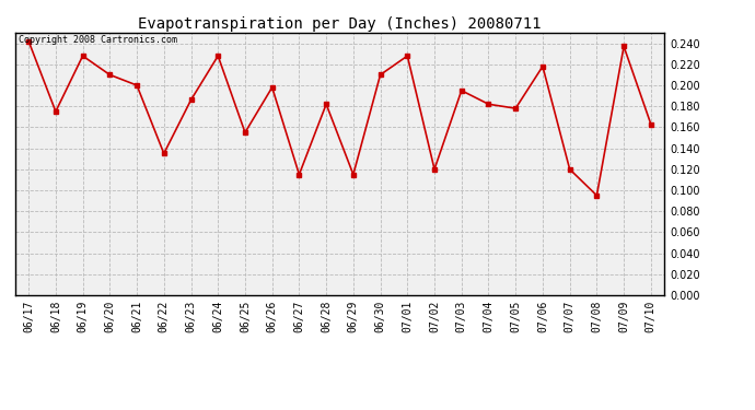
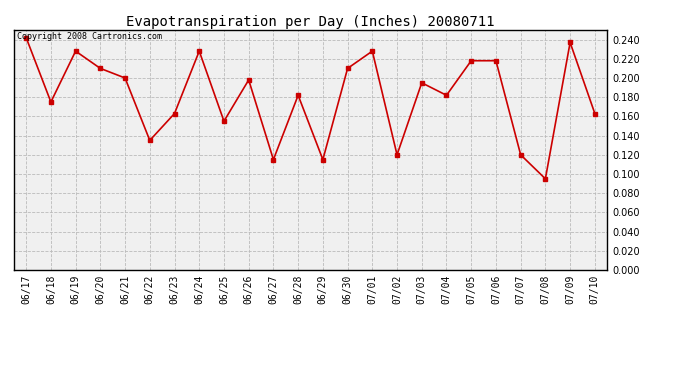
06/23: 0.186 -> 0.163
07/05: 0.178 -> 0.218
